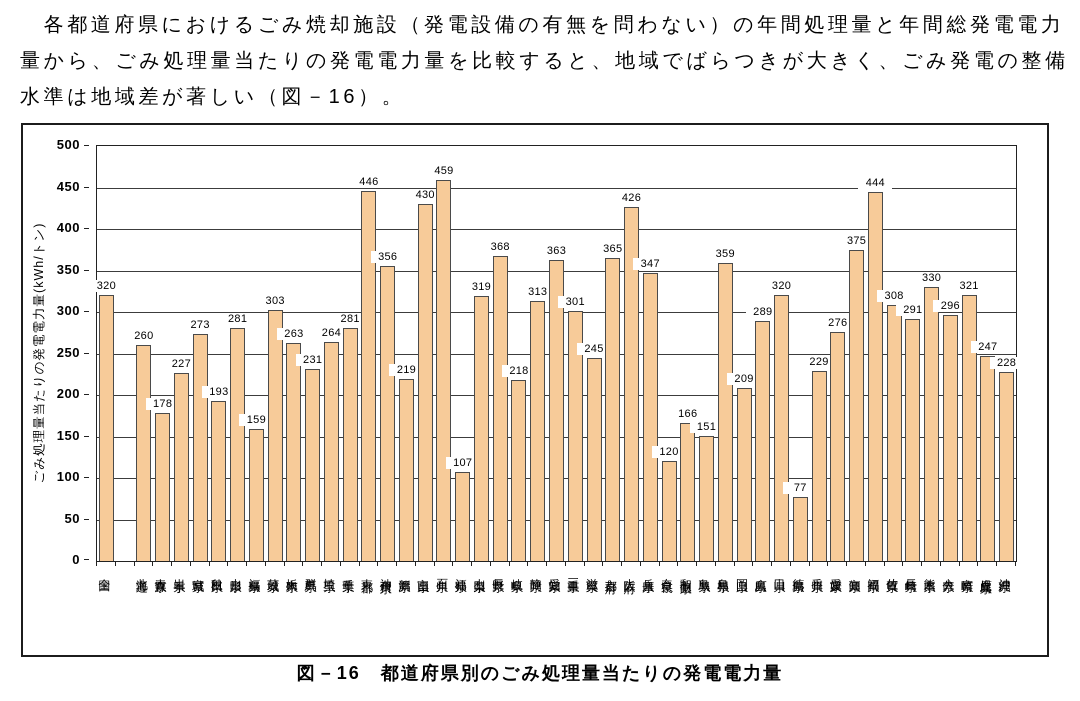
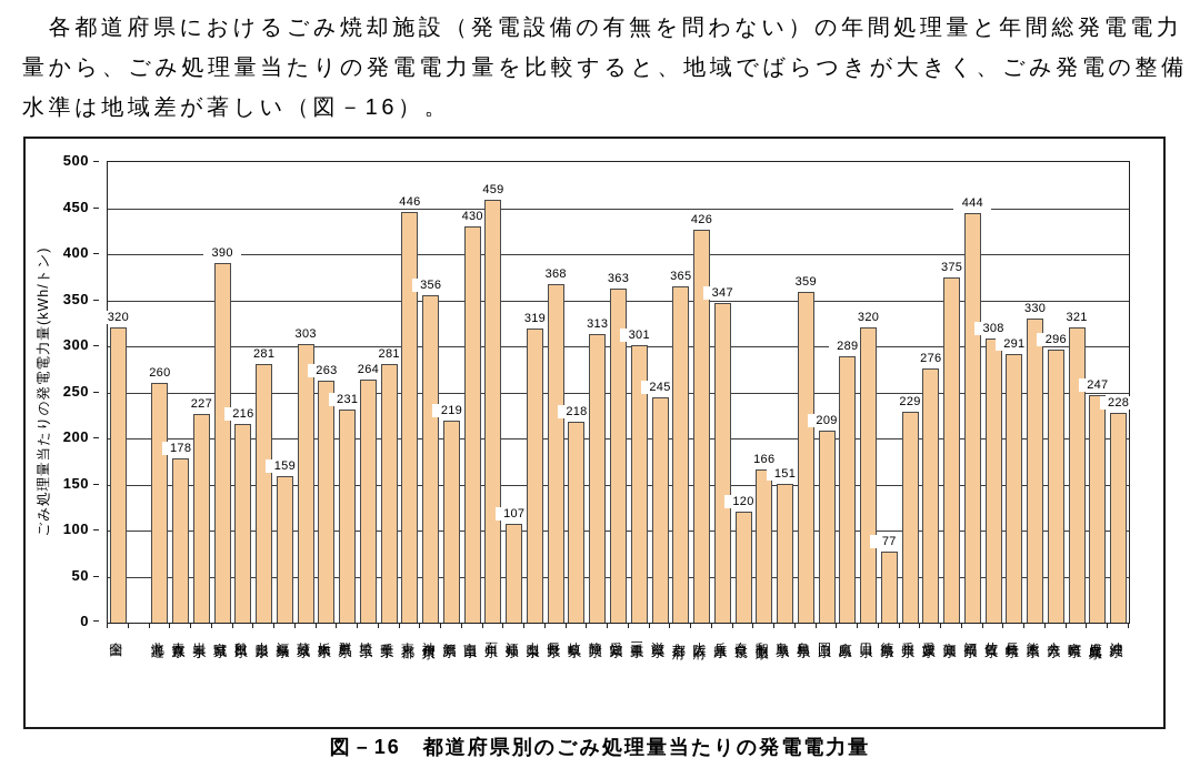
宮城県: 273 -> 390
秋田県: 193 -> 216
